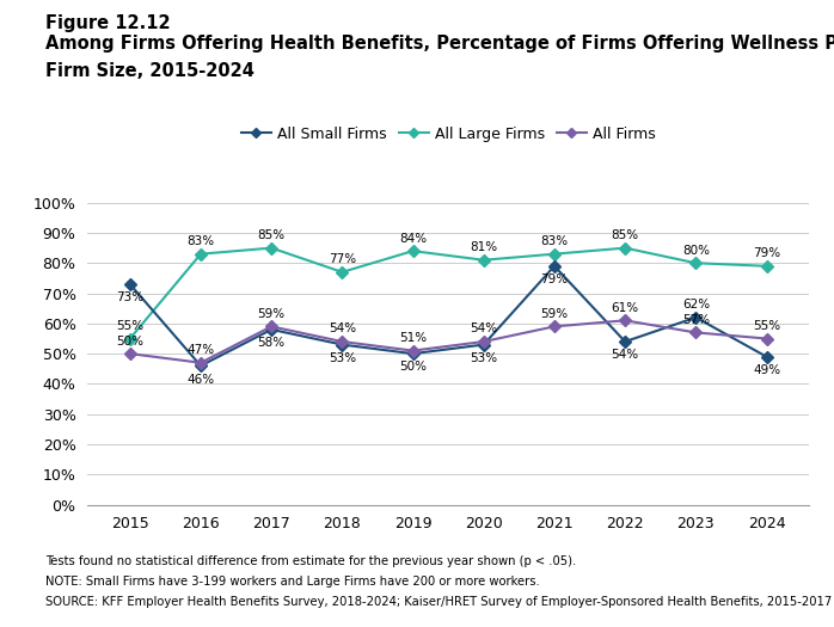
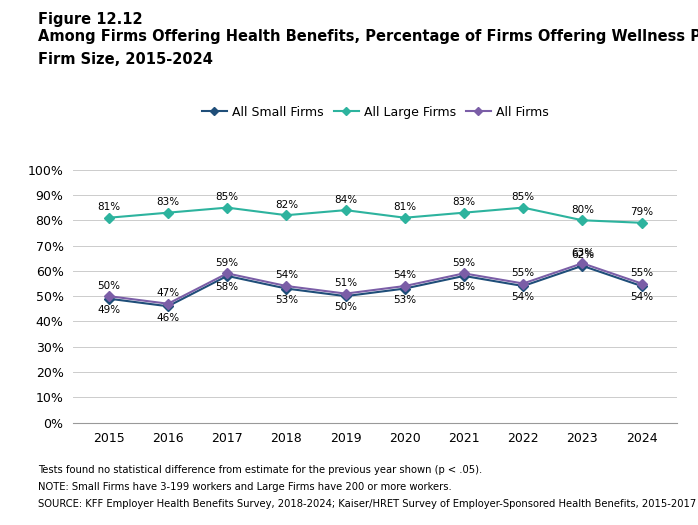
All Small Firms/2015: 73% -> 49%
All Large Firms/2015: 55% -> 81%
All Large Firms/2018: 77% -> 82%
All Small Firms/2021: 79% -> 58%
All Firms/2022: 61% -> 55%
All Firms/2023: 57% -> 63%
All Small Firms/2024: 49% -> 54%
